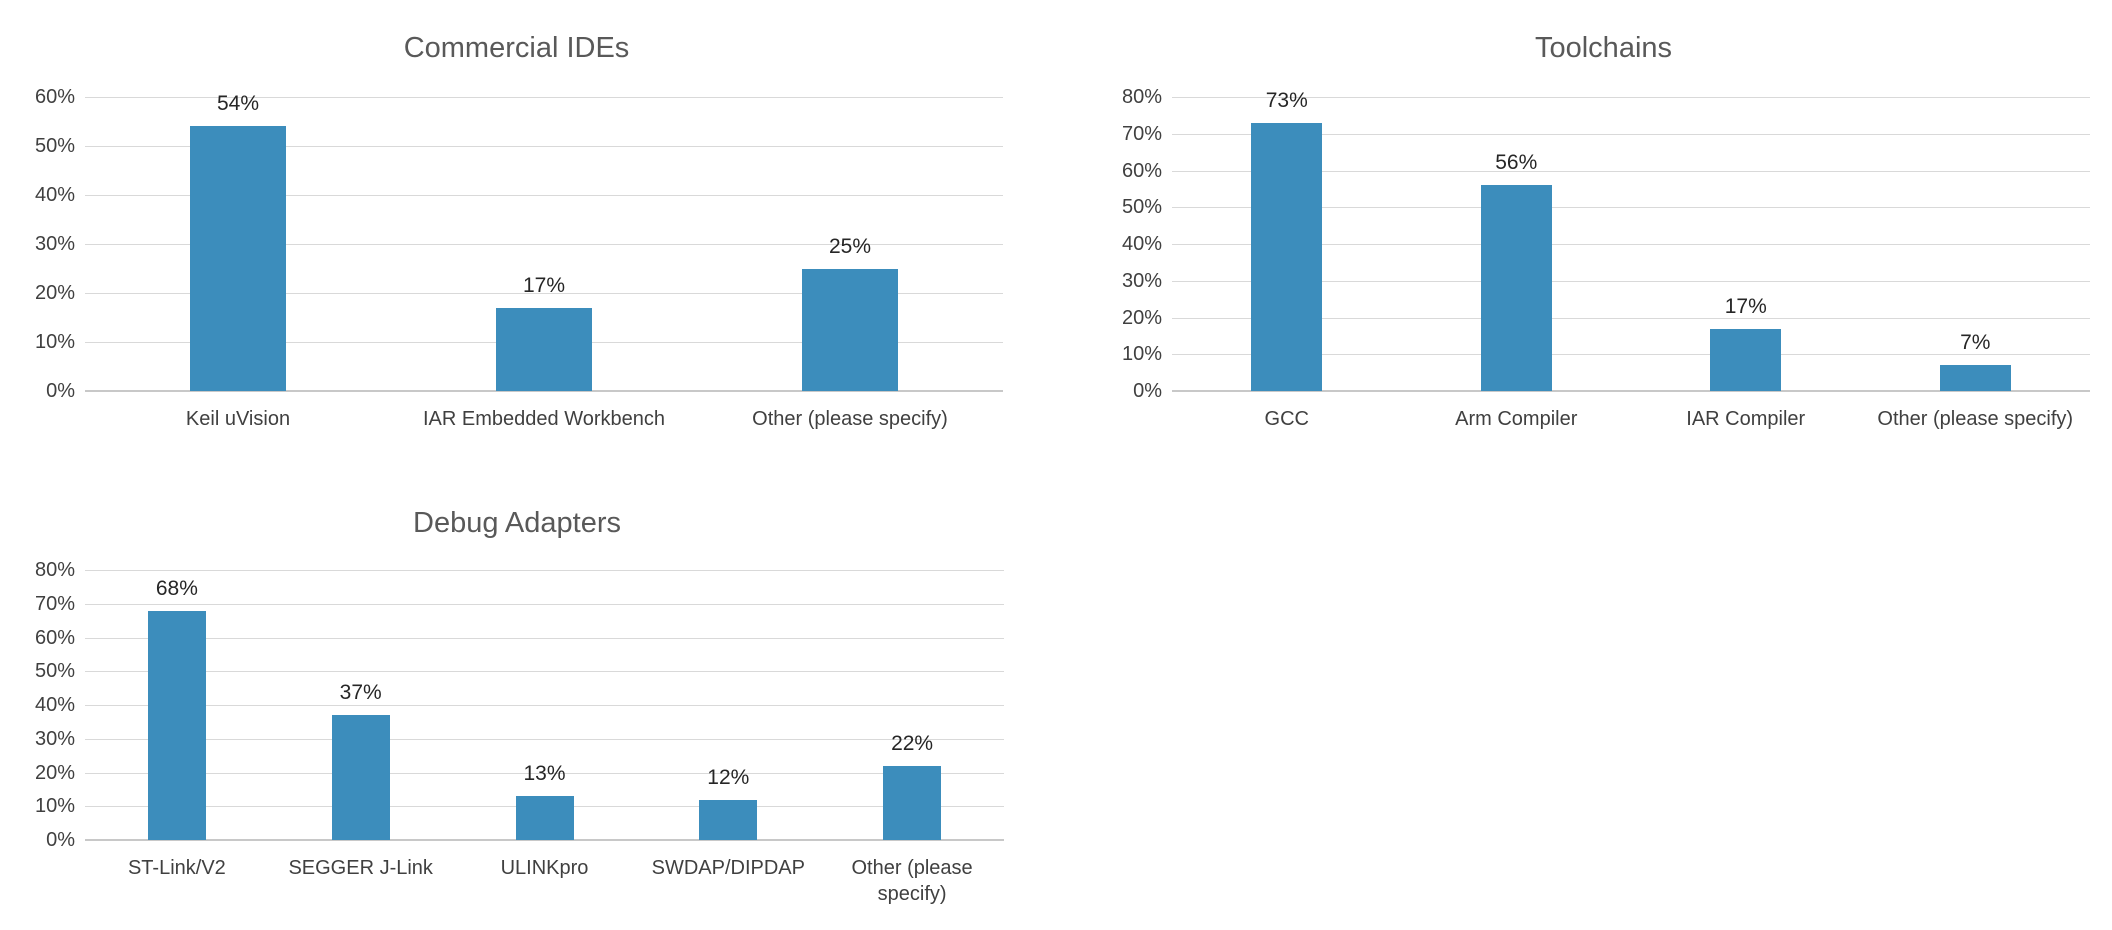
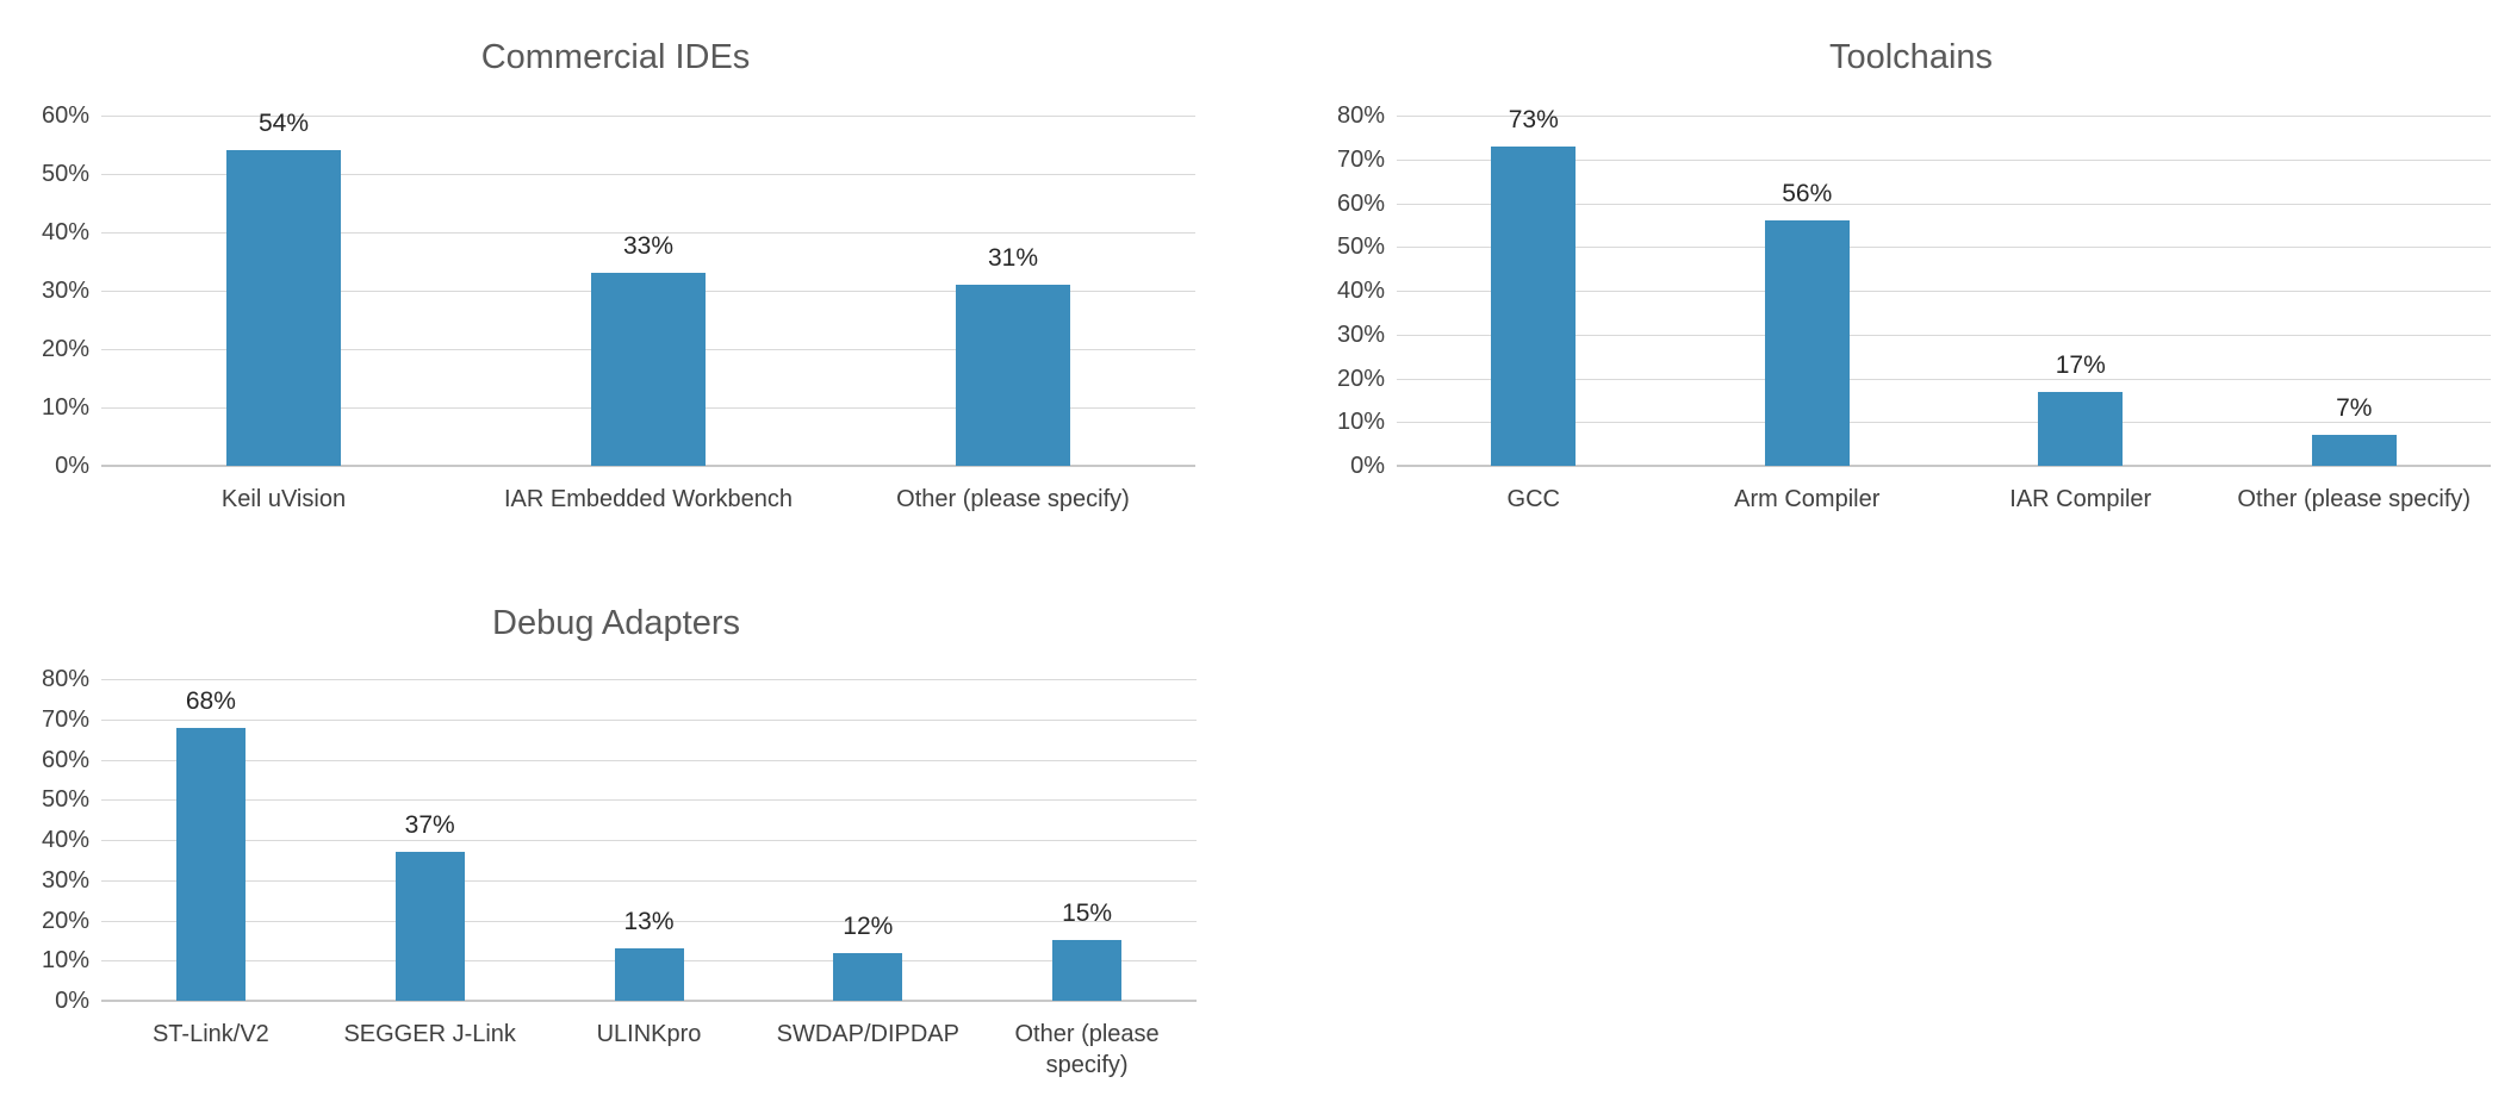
Commercial IDEs/IAR Embedded Workbench: 17% -> 33%
Commercial IDEs/Other (please specify): 25% -> 31%
Debug Adapters/Other (please specify): 22% -> 15%
